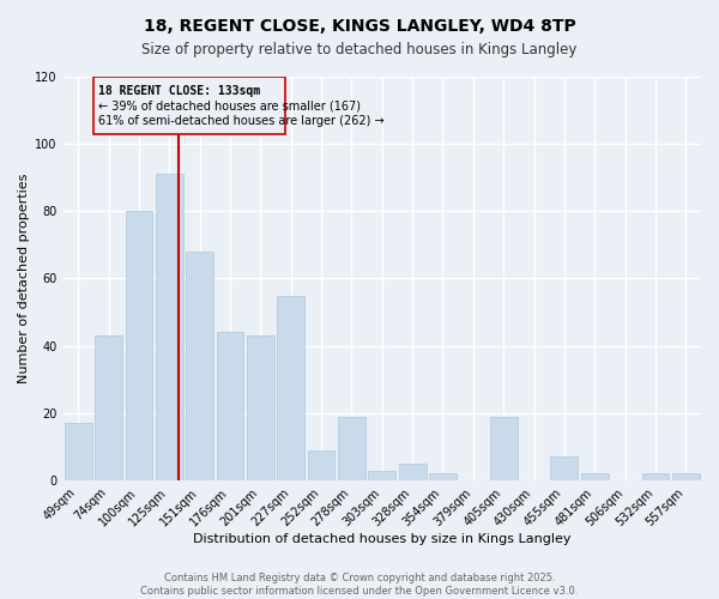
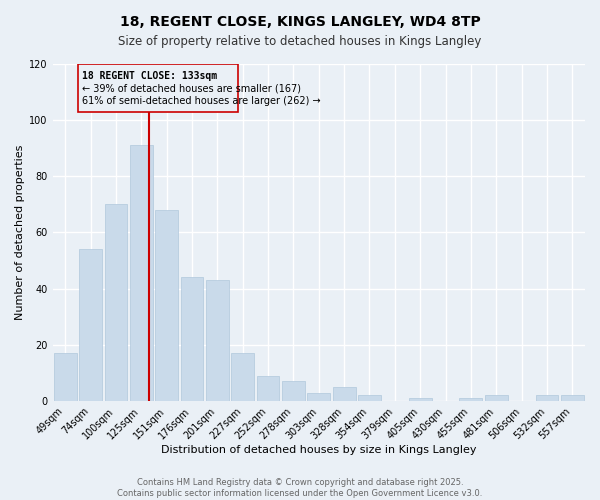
74sqm: 43 -> 54
100sqm: 80 -> 70
227sqm: 55 -> 17
278sqm: 19 -> 7
405sqm: 19 -> 1
455sqm: 7 -> 1
